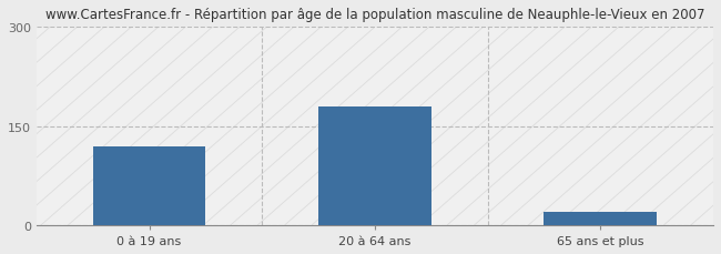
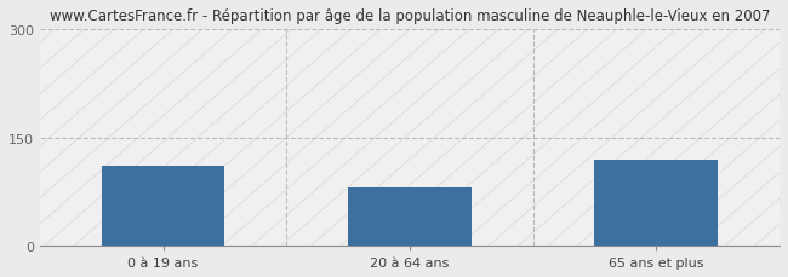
0 à 19 ans: 120 -> 110
20 à 64 ans: 180 -> 80
65 ans et plus: 20 -> 120
